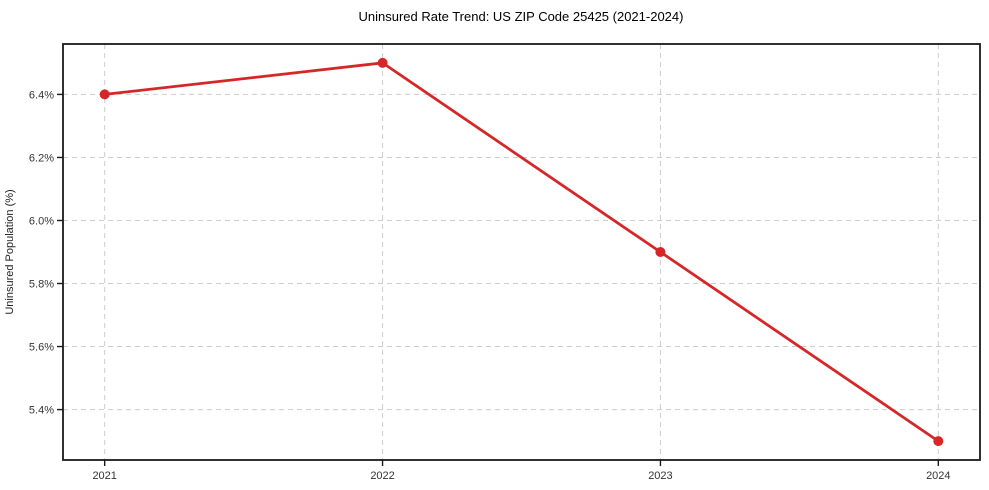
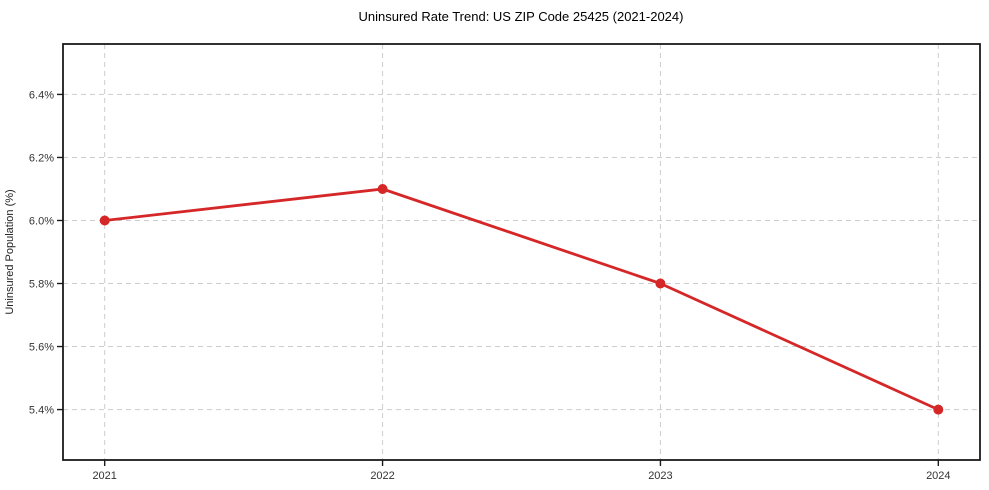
2021: 6.4% -> 6.0%
2022: 6.5% -> 6.1%
2023: 5.9% -> 5.8%
2024: 5.3% -> 5.4%
